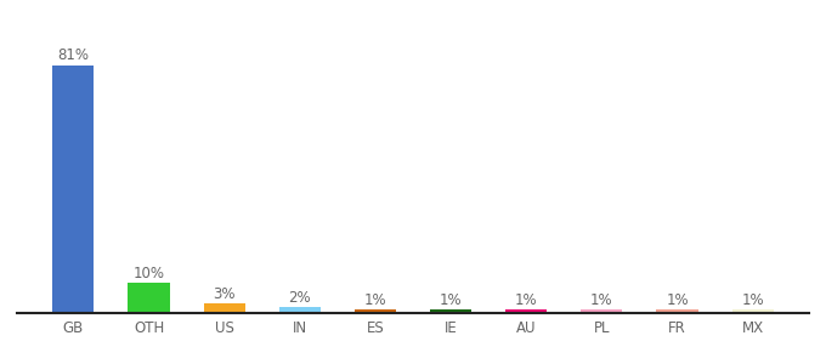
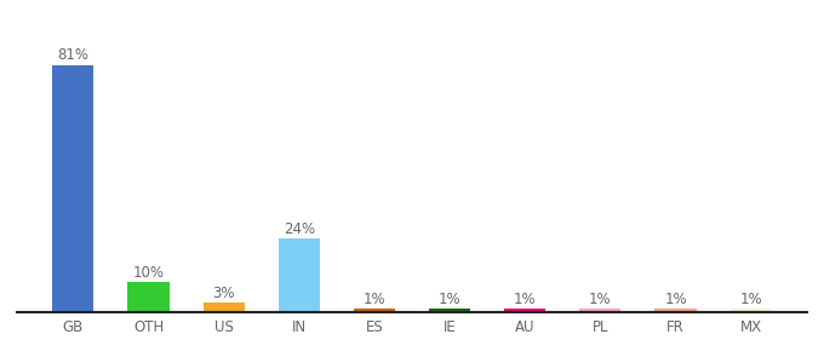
IN: 2% -> 24%
